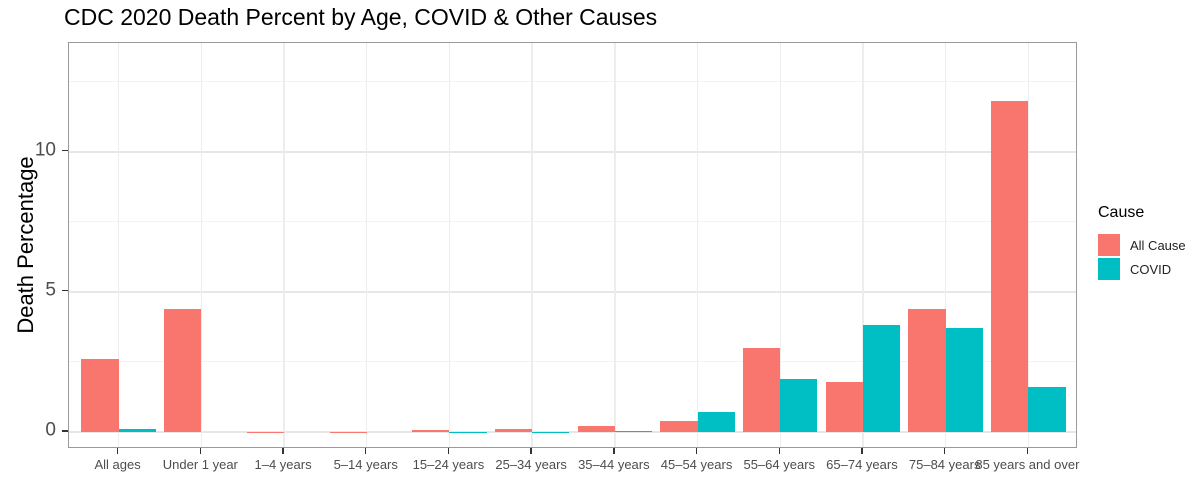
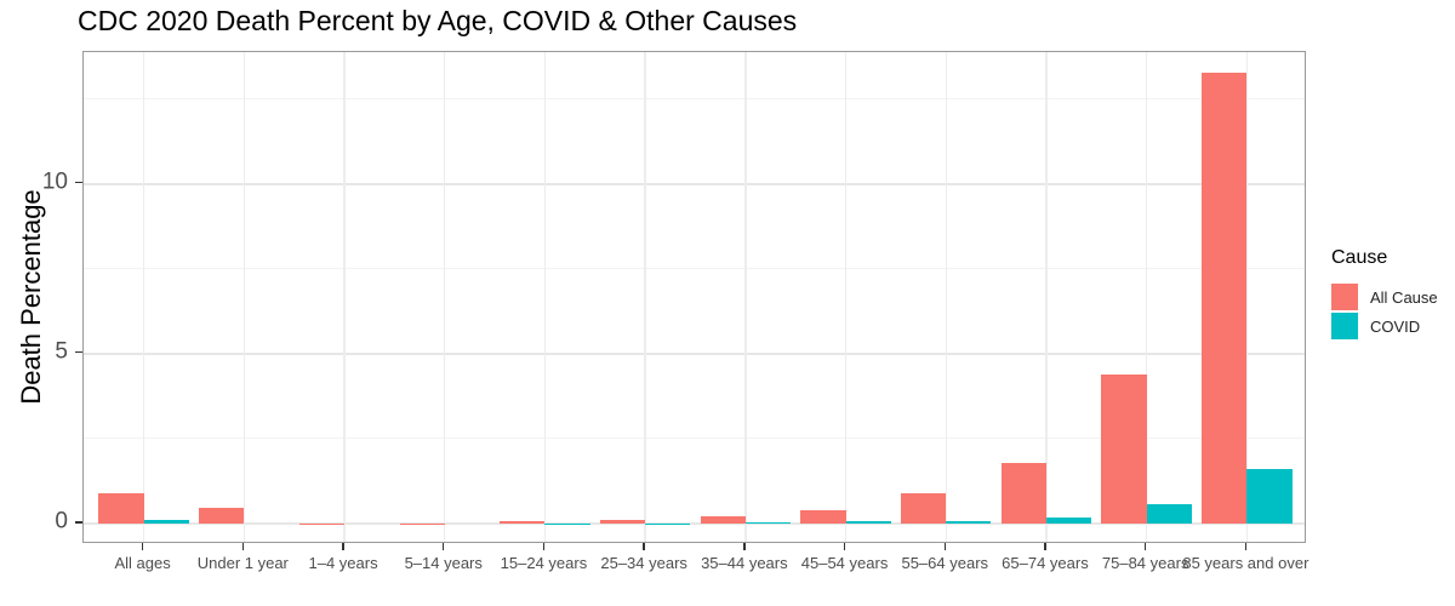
All Cause/All ages: 2.6 -> 0.9
All Cause/Under 1 year: 4.4 -> 0.5
COVID/45–54 years: 0.7 -> 0.1
All Cause/55–64 years: 3.0 -> 0.9
COVID/55–64 years: 1.9 -> 0.1
COVID/65–74 years: 3.8 -> 0.2
COVID/75–84 years: 3.7 -> 0.6
All Cause/85 years and over: 11.8 -> 13.2
